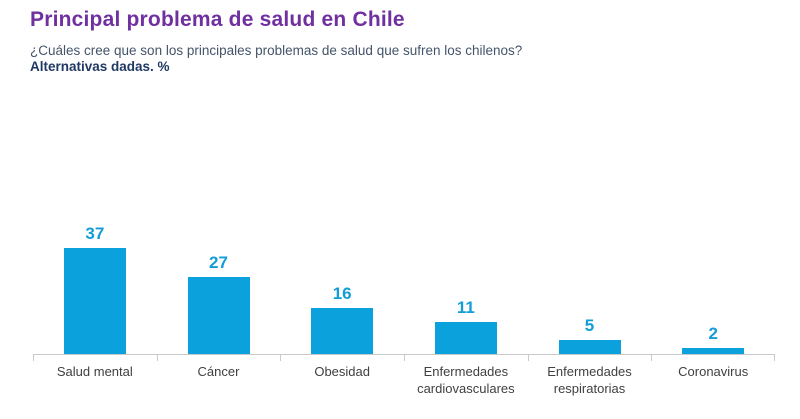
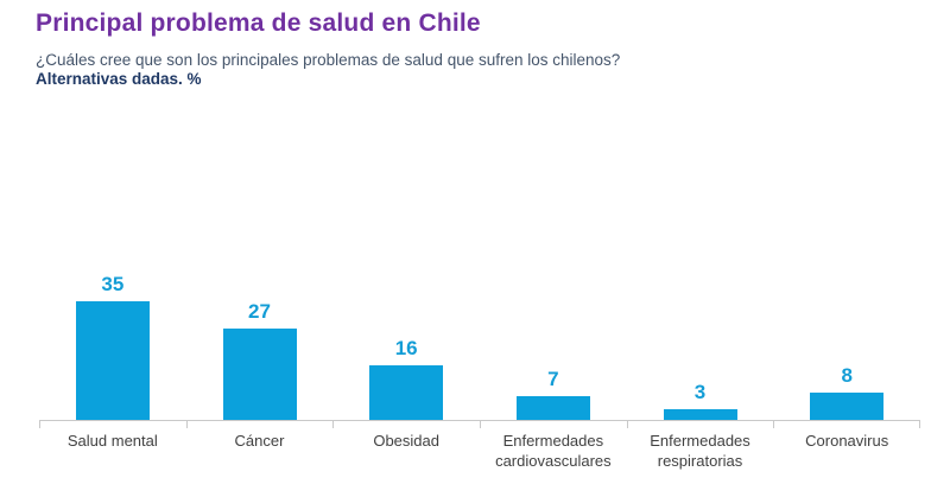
Salud mental: 37 -> 35
Enfermedades cardiovasculares: 11 -> 7
Enfermedades respiratorias: 5 -> 3
Coronavirus: 2 -> 8
